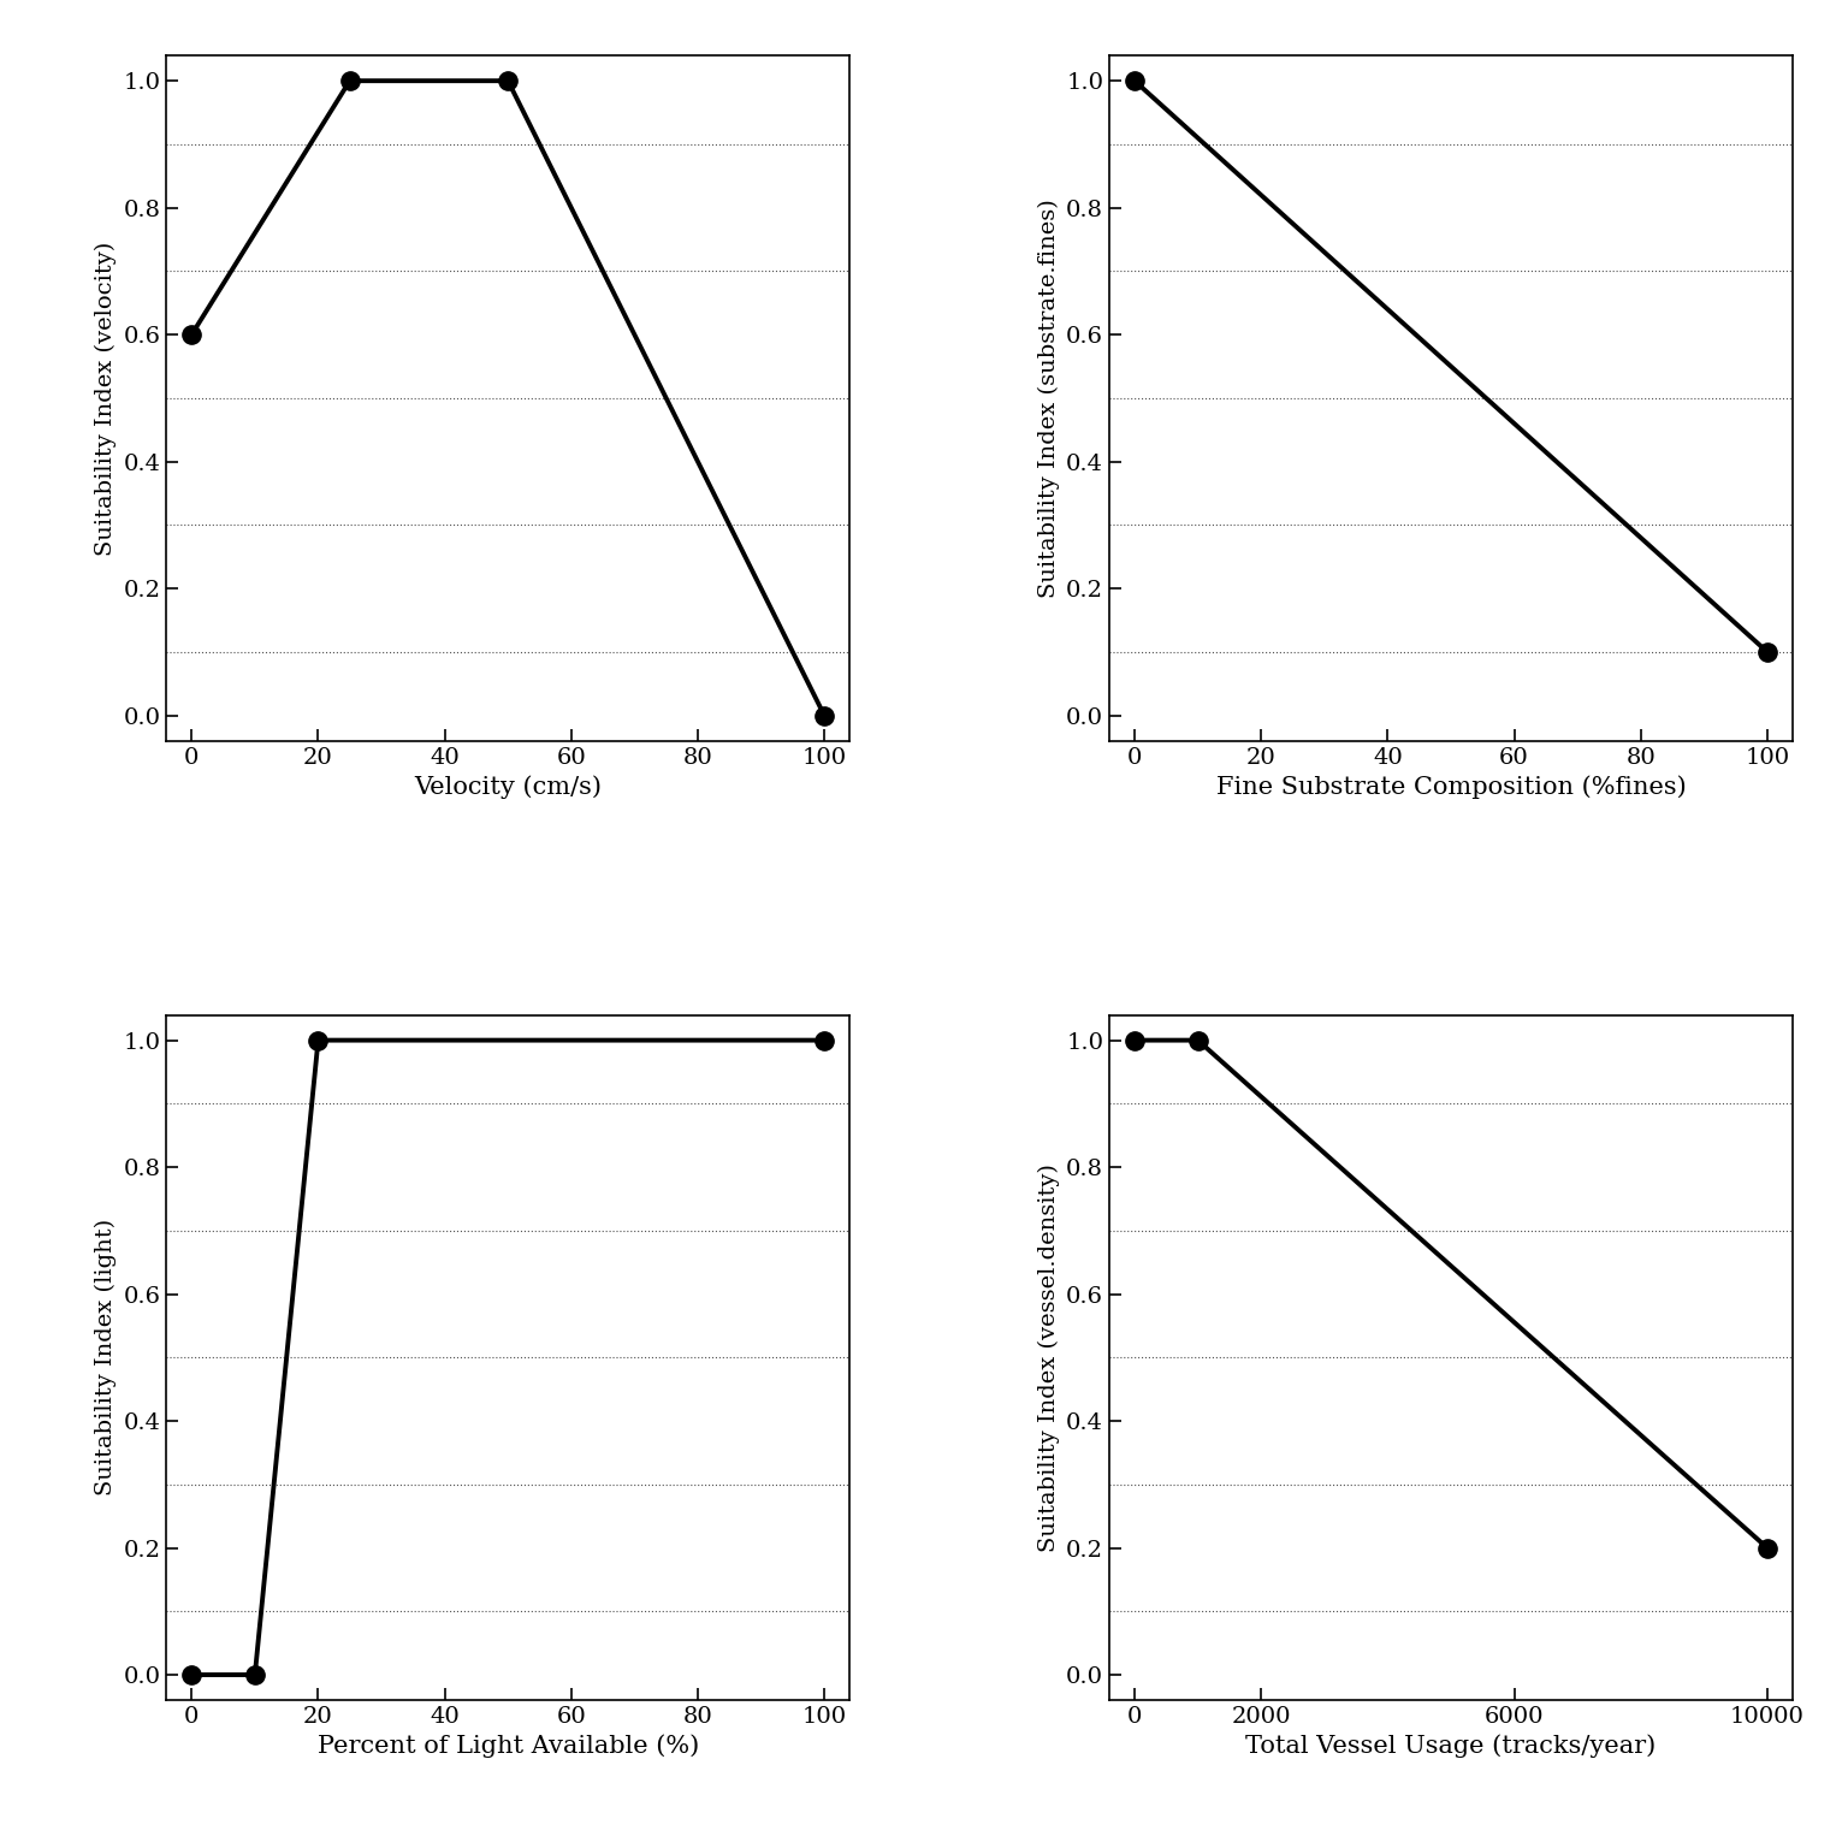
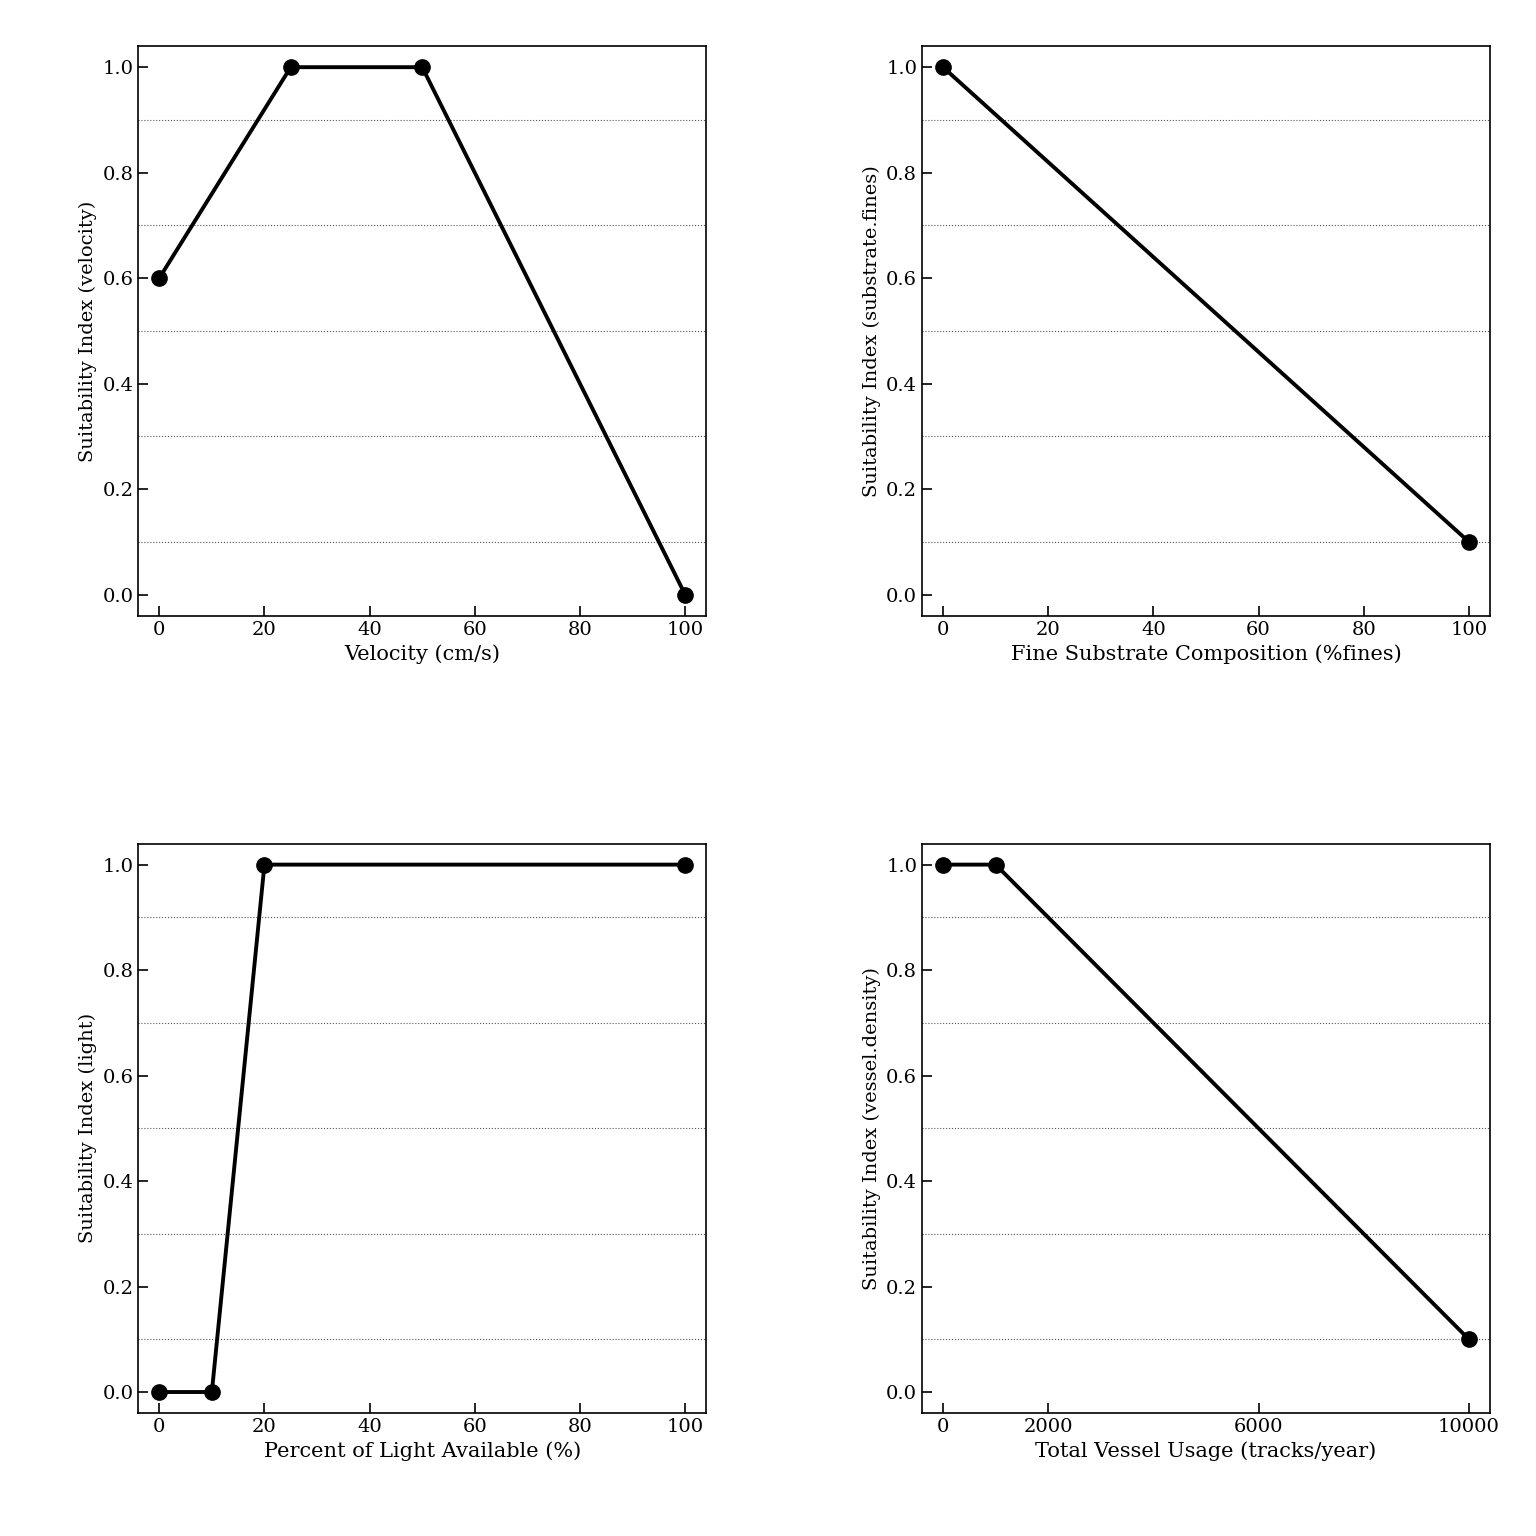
10000: 0.2 -> 0.1
